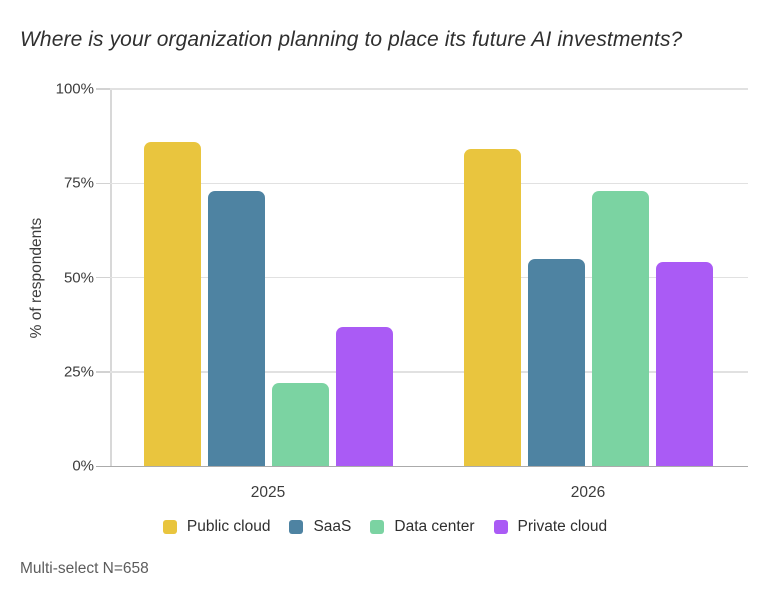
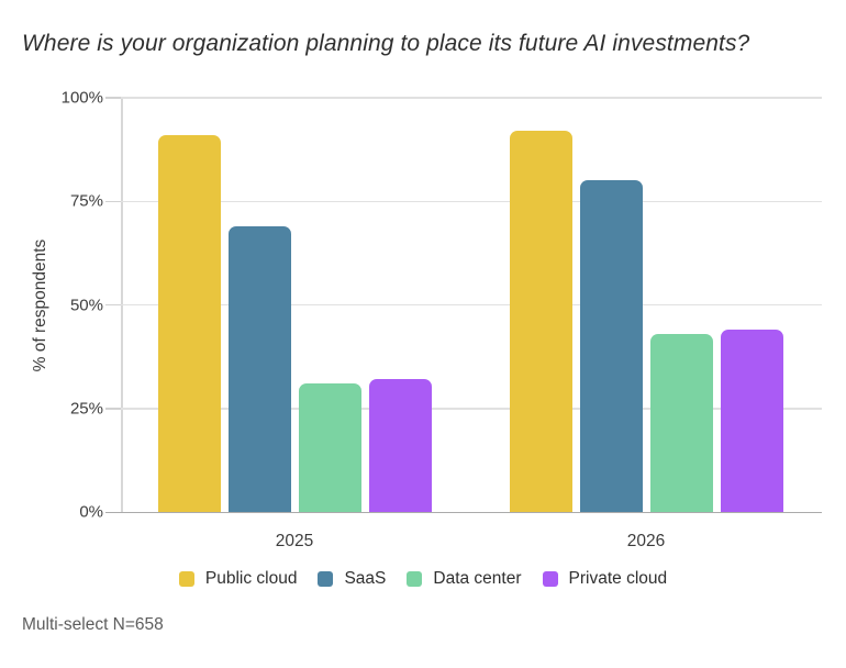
Public cloud/2025: 86% -> 91%
SaaS/2025: 73% -> 69%
Data center/2025: 22% -> 31%
Private cloud/2025: 37% -> 32%
Public cloud/2026: 84% -> 92%
SaaS/2026: 55% -> 80%
Data center/2026: 73% -> 43%
Private cloud/2026: 54% -> 44%
